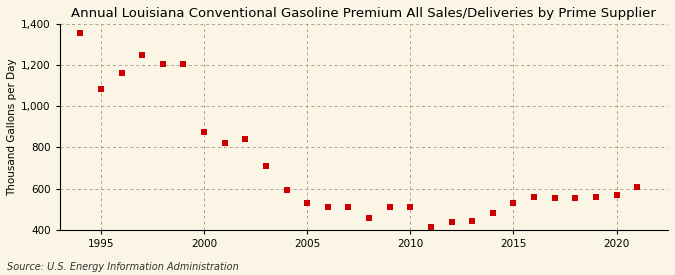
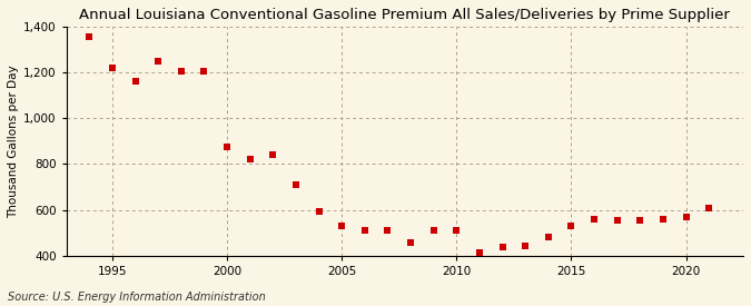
1995: 1,085 -> 1,220
